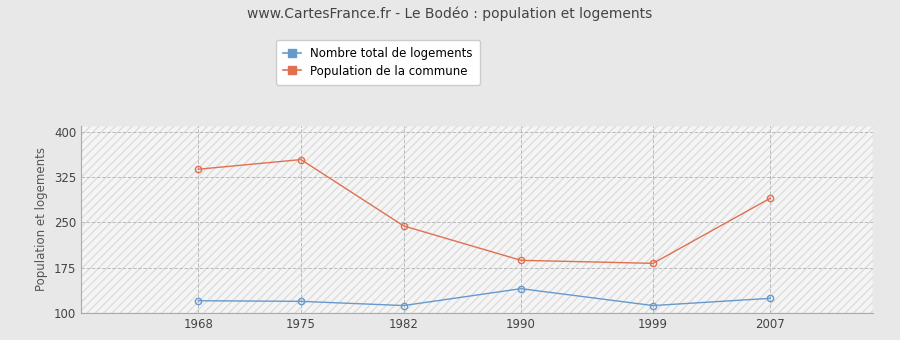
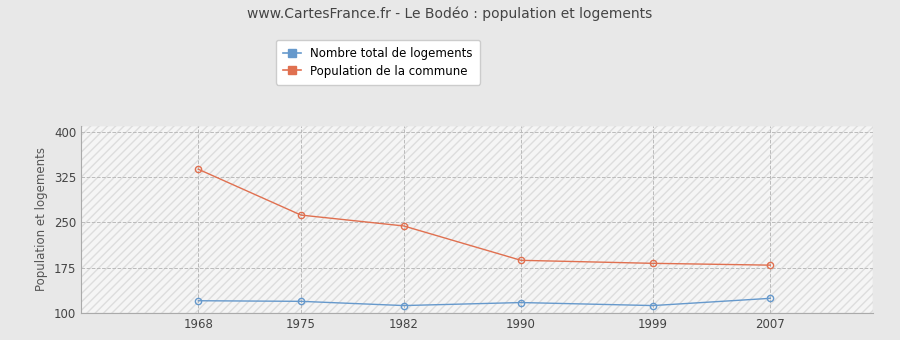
Population de la commune/1975: 354 -> 262
Nombre total de logements/1990: 140 -> 117
Population de la commune/2007: 290 -> 179
